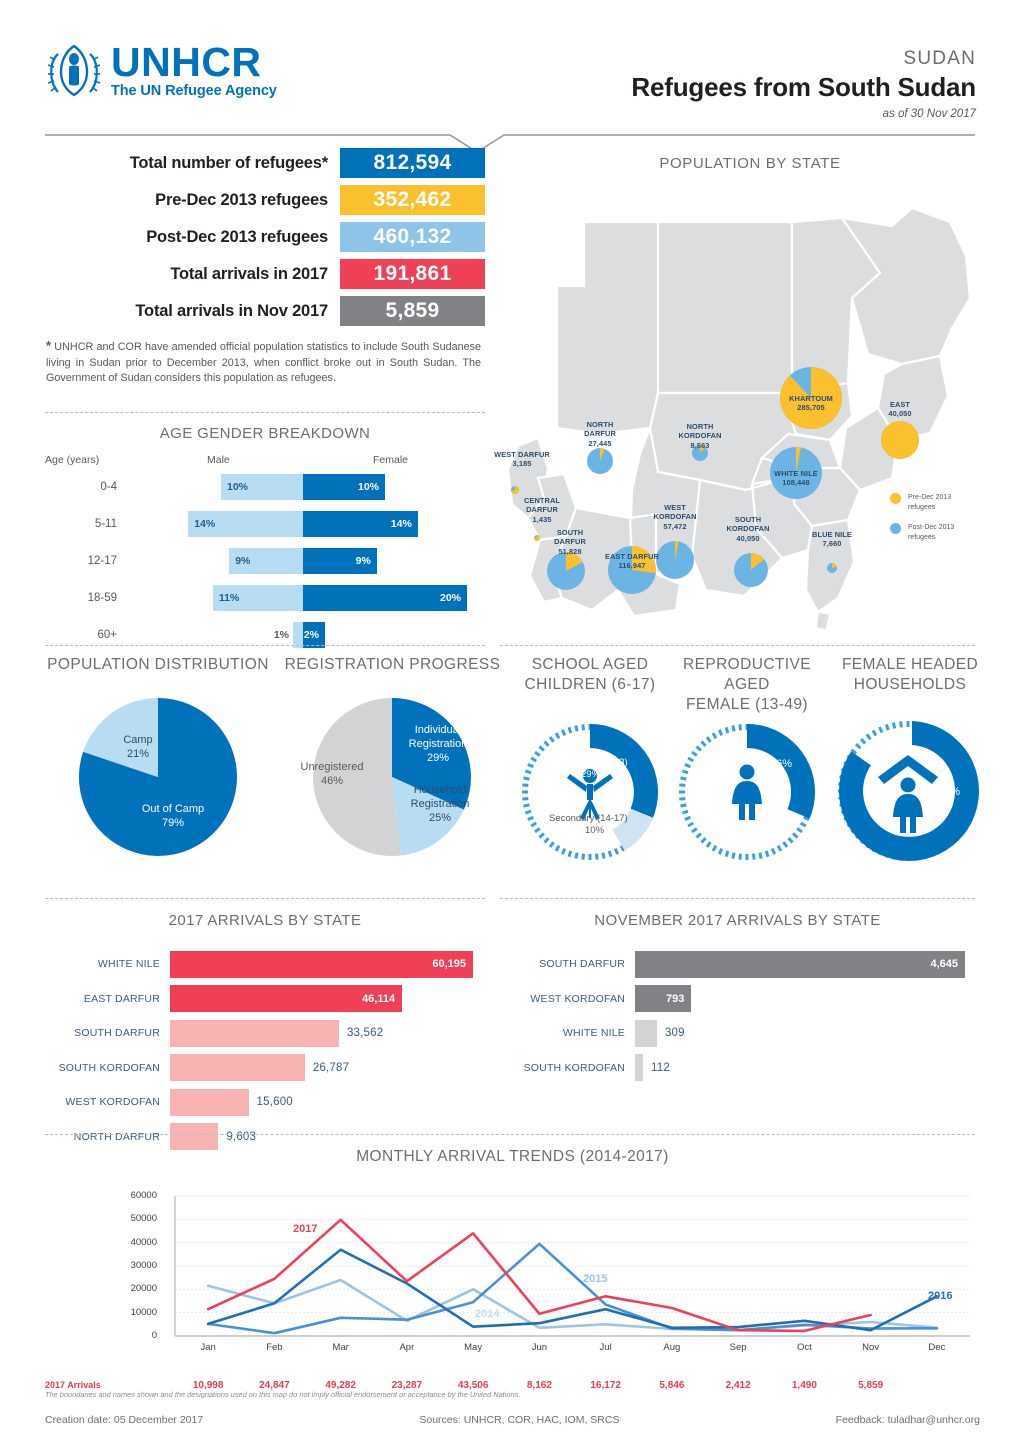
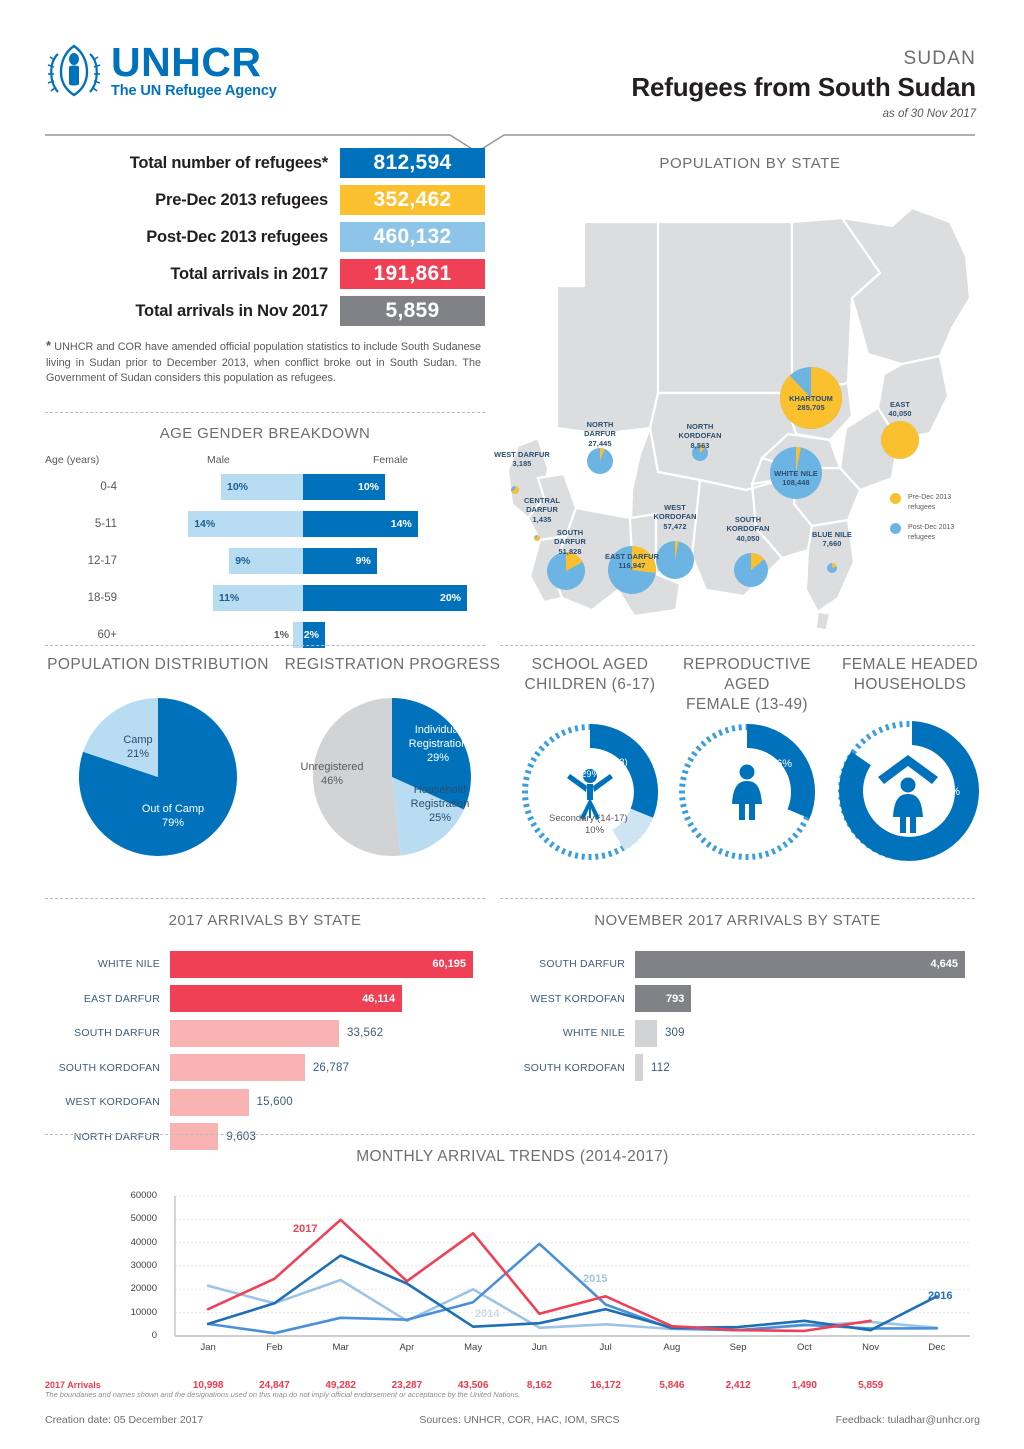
2016/Mar: 37000 -> 34000
2017/Aug: 12000 -> 4000
2017/Nov: 9000 -> 6000
